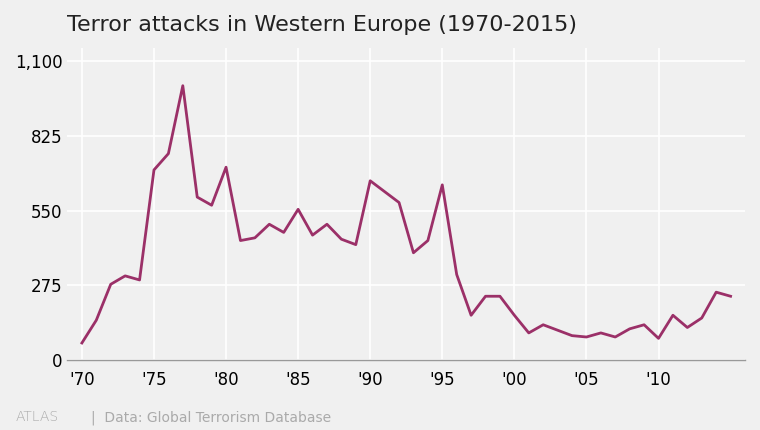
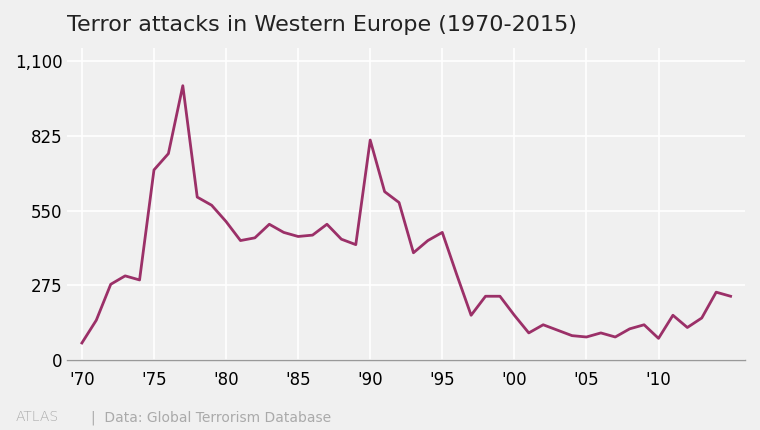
'80: 710 -> 510
'85: 555 -> 455
'90: 660 -> 810
'95: 645 -> 470
